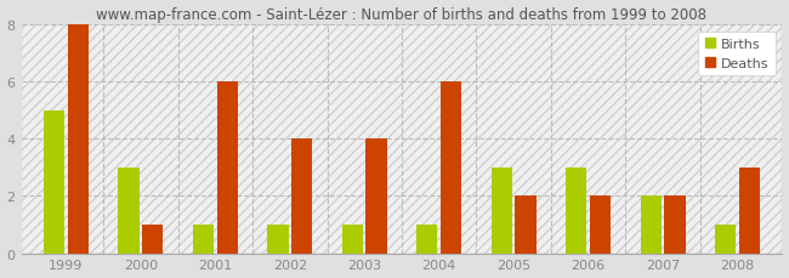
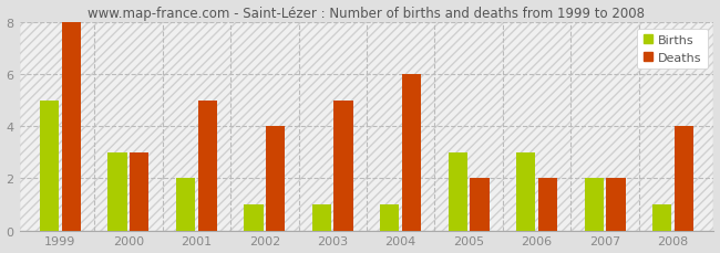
Deaths/2000: 1 -> 3
Births/2001: 1 -> 2
Deaths/2001: 6 -> 5
Deaths/2003: 4 -> 5
Deaths/2008: 3 -> 4
